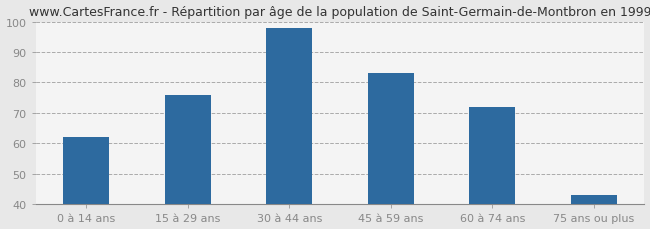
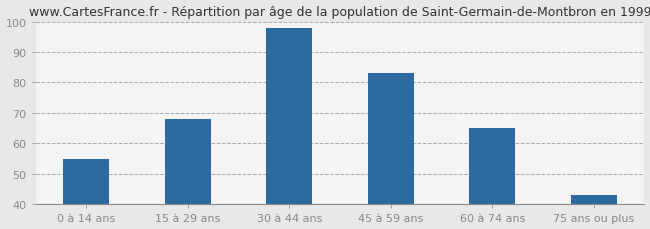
0 à 14 ans: 62 -> 55
15 à 29 ans: 76 -> 68
60 à 74 ans: 72 -> 65
